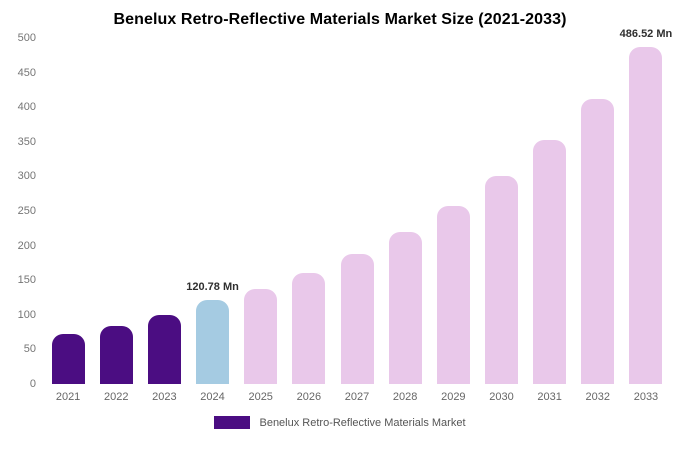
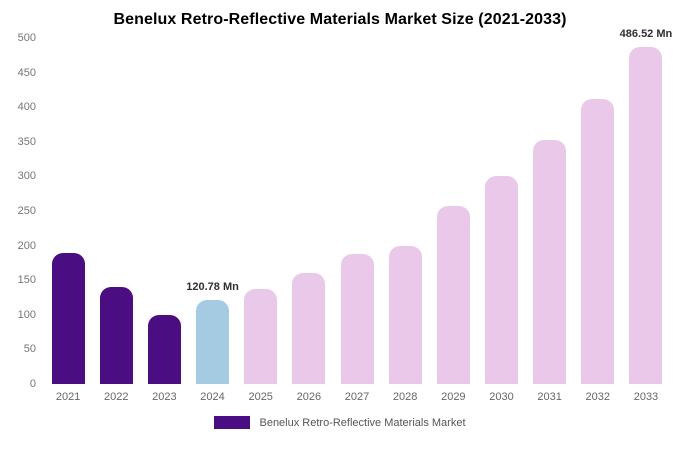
2021: 70 -> 190
2022: 80 -> 140
2028: 220 -> 200
